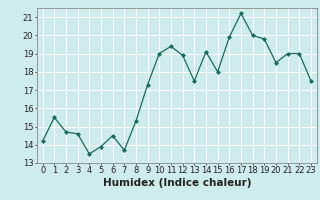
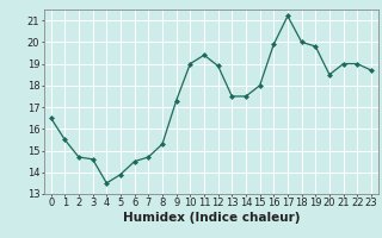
0: 14.2 -> 16.5
7: 13.7 -> 14.7
14: 19.1 -> 17.5
23: 17.5 -> 18.7
